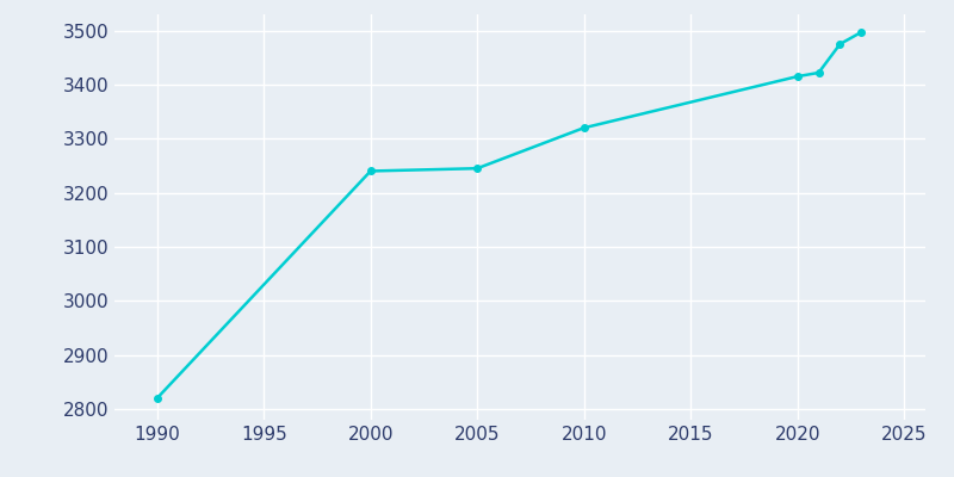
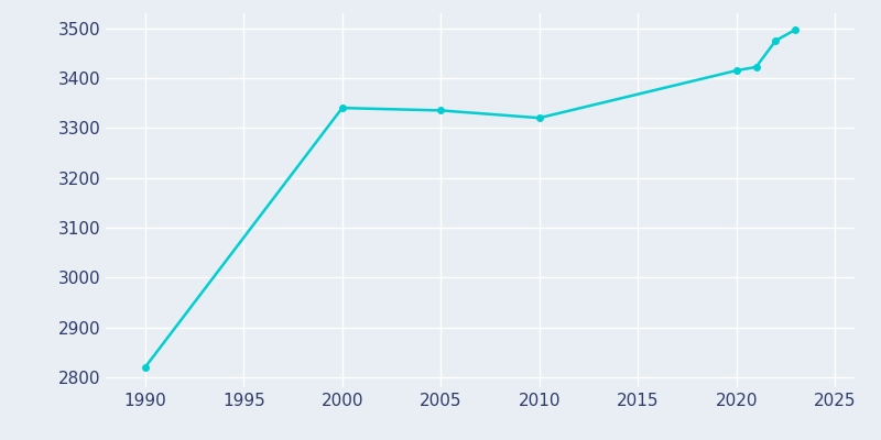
2000: 3240 -> 3340
2005: 3245 -> 3335
